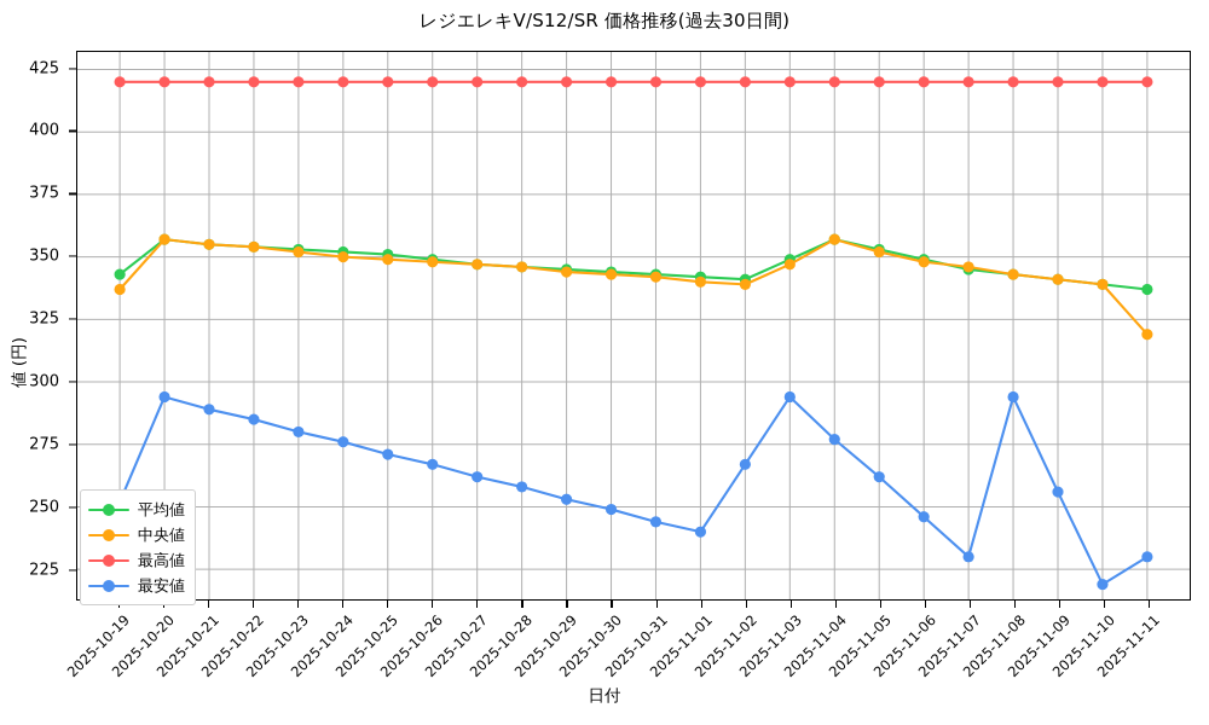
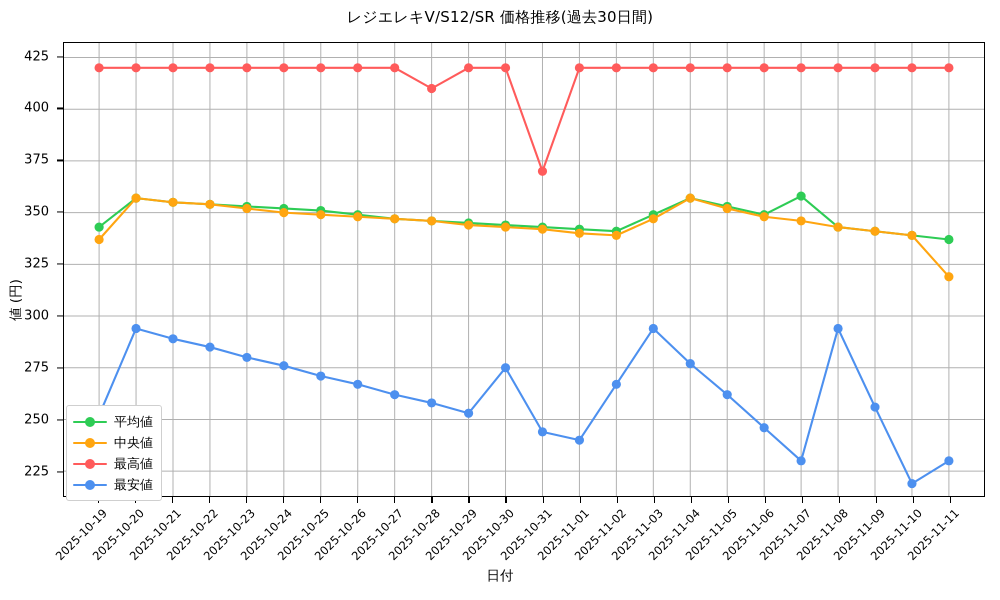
最高値/2025-10-28: 420 -> 410
最安値/2025-10-30: 249 -> 275
最高値/2025-10-31: 420 -> 370
平均値/2025-11-07: 345 -> 358
